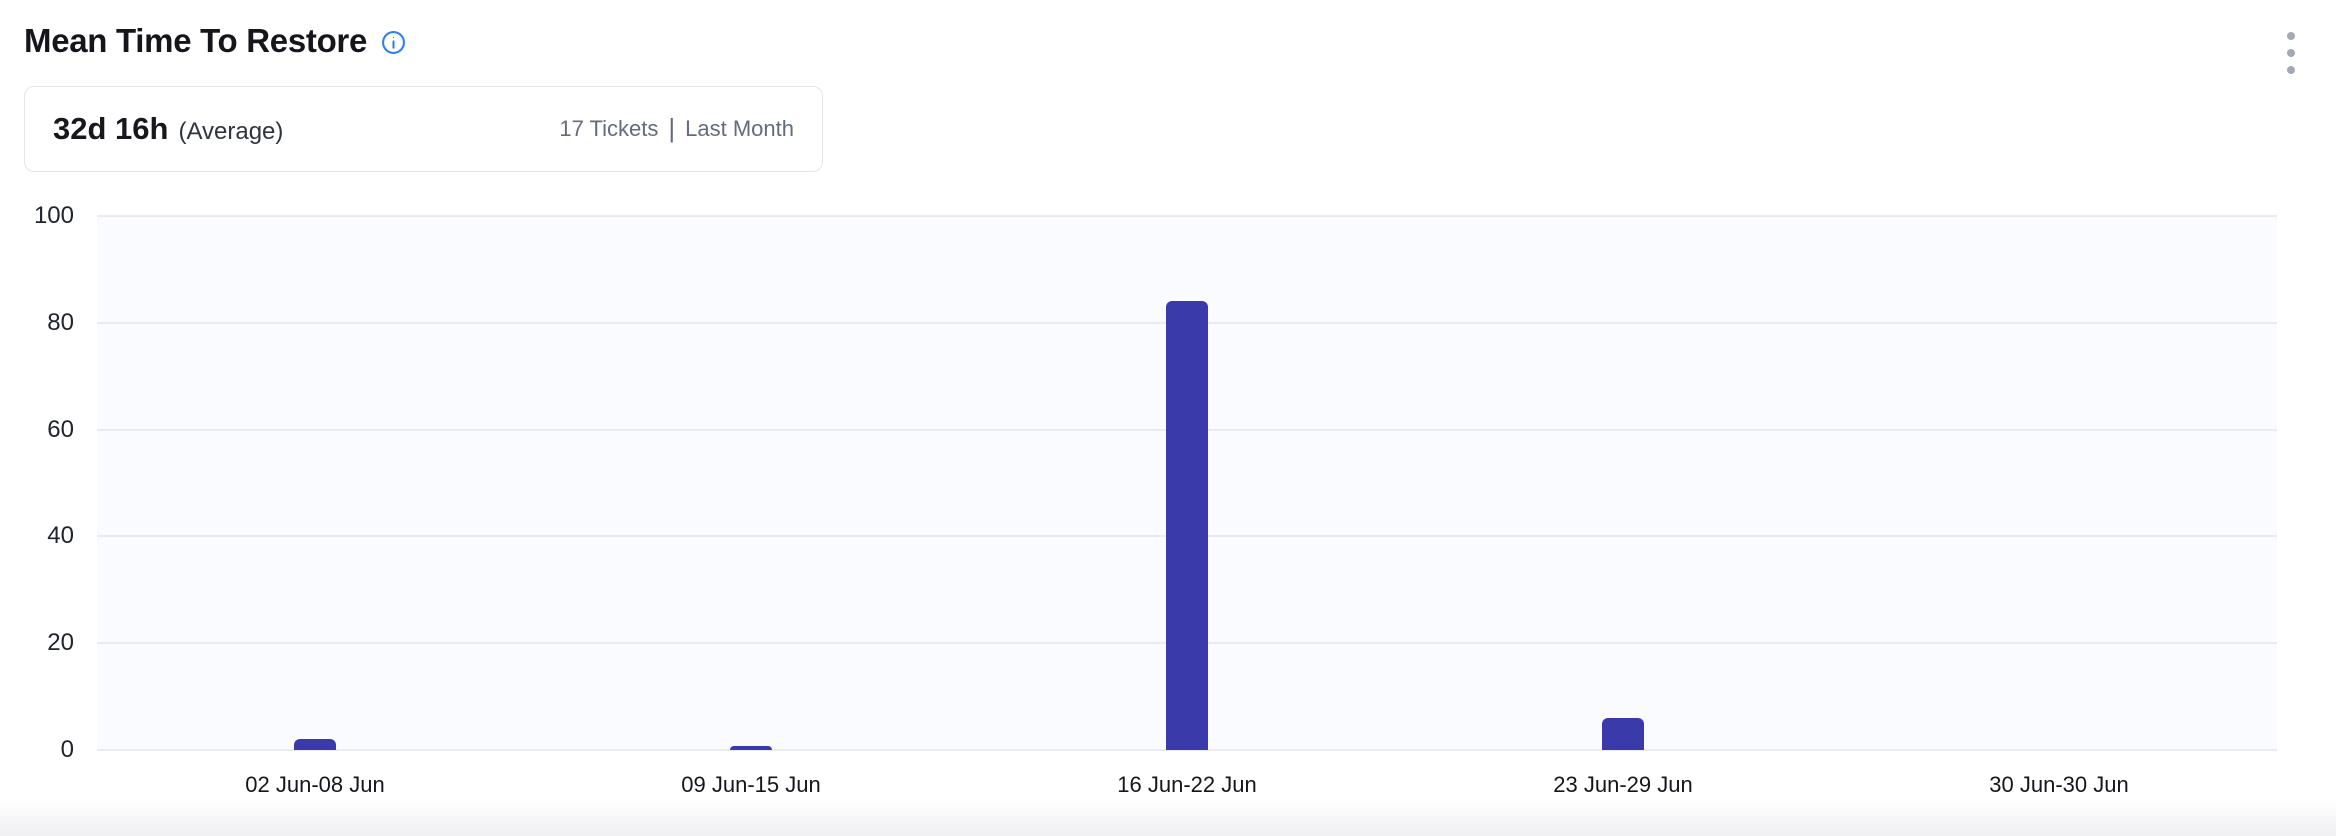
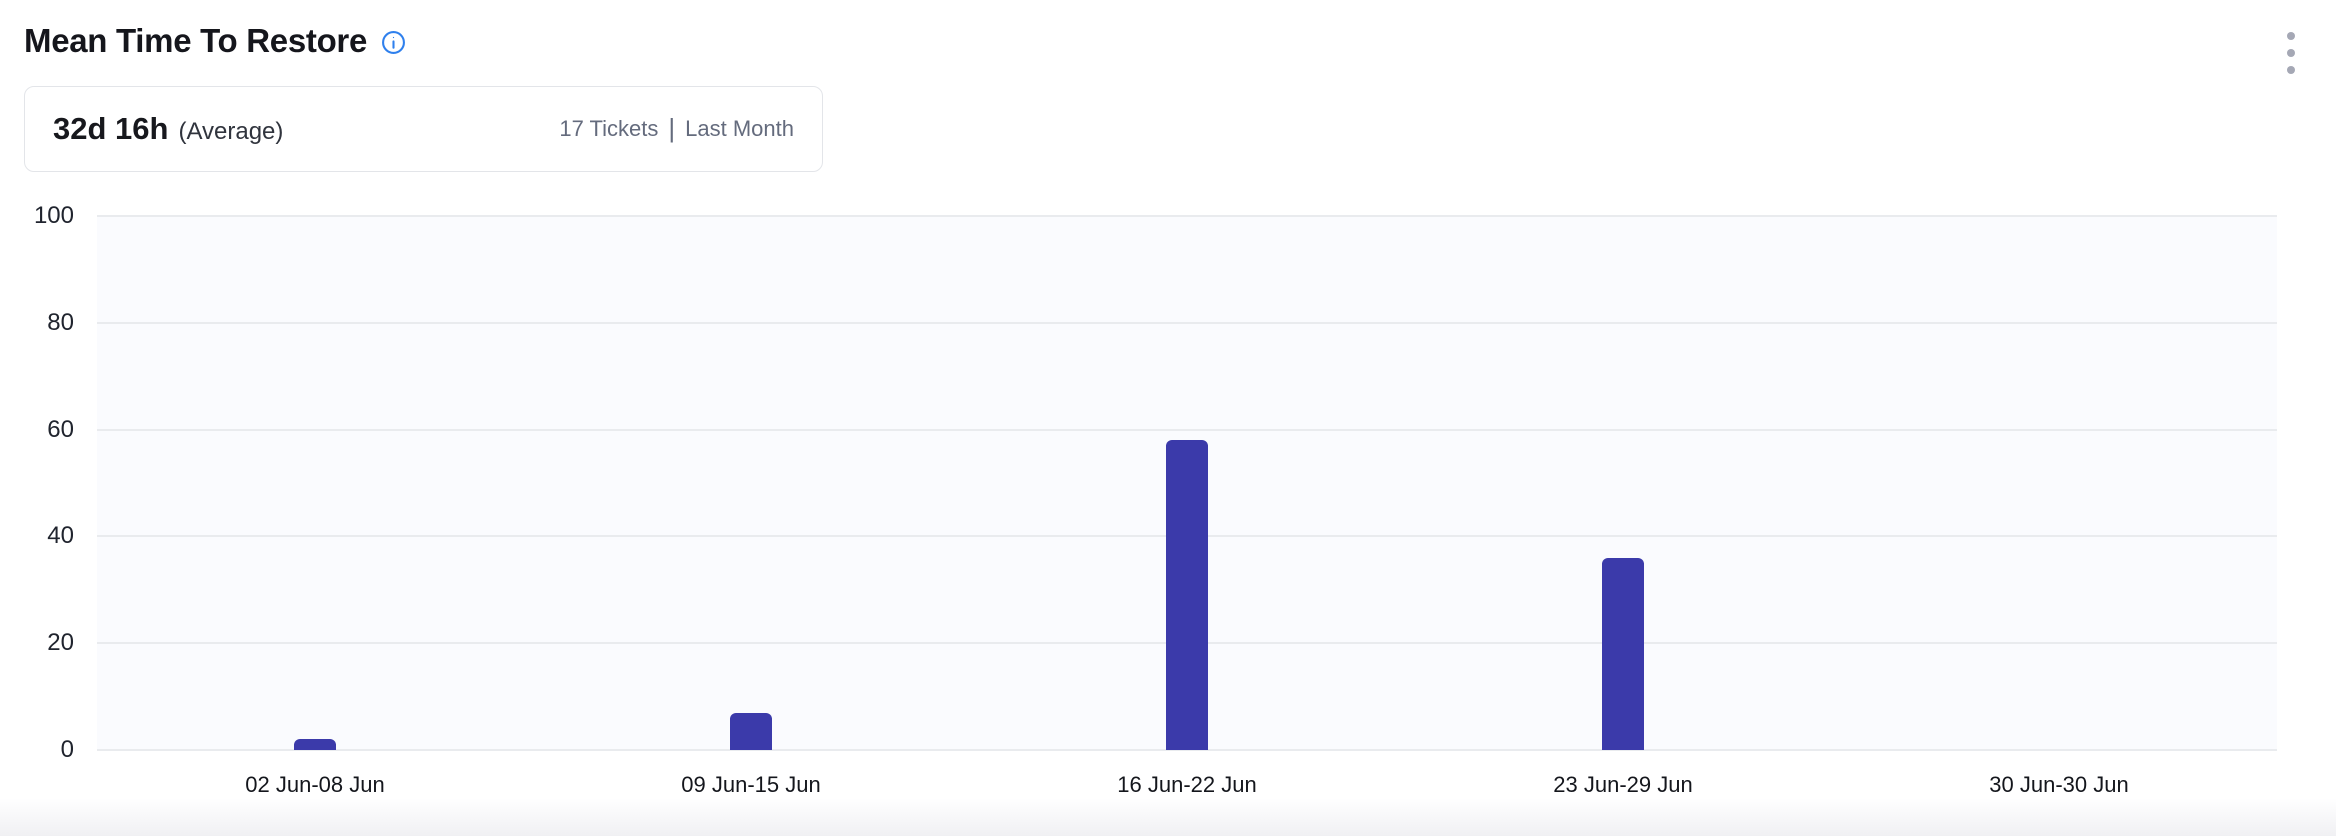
09 Jun-15 Jun: 1 -> 7
16 Jun-22 Jun: 84 -> 58
23 Jun-29 Jun: 6 -> 36
